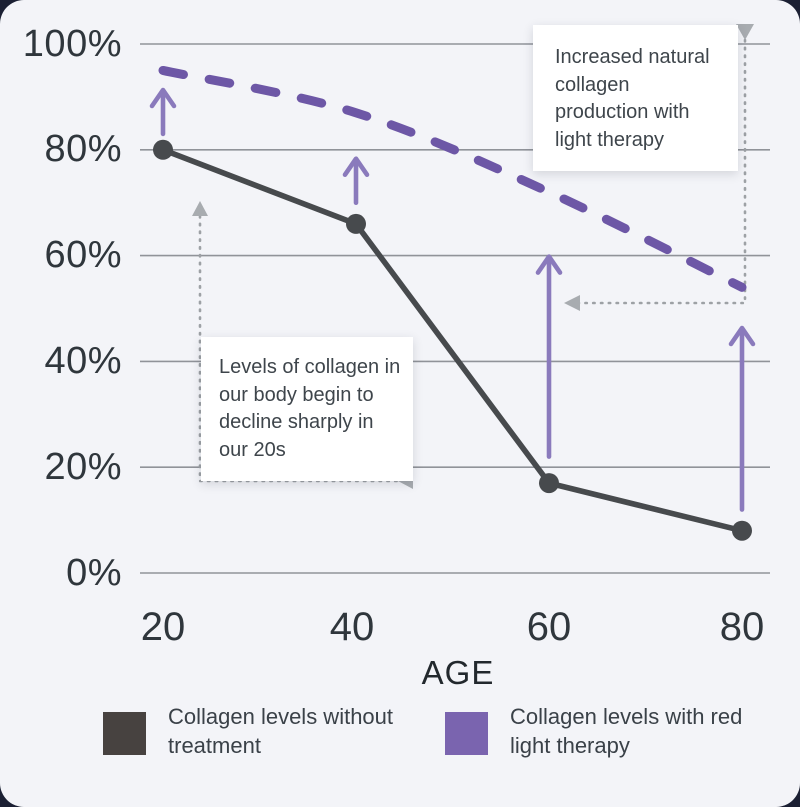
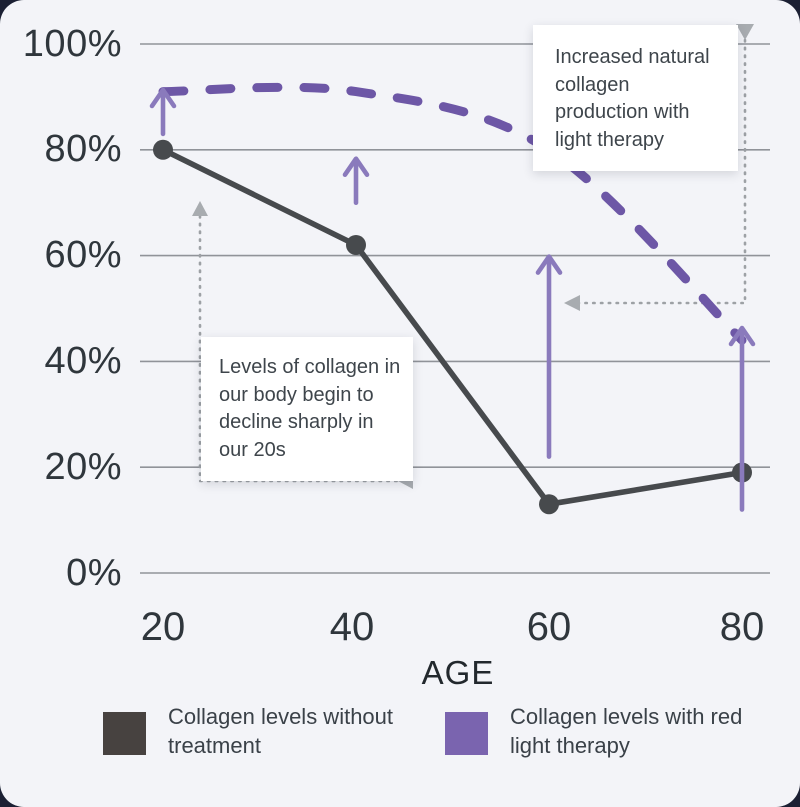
Collagen levels with red light therapy/20: 95% -> 91%
Collagen levels without treatment/40: 66% -> 62%
Collagen levels with red light therapy/40: 87% -> 91%
Collagen levels without treatment/60: 17% -> 13%
Collagen levels with red light therapy/60: 72% -> 80%
Collagen levels without treatment/80: 8% -> 19%
Collagen levels with red light therapy/80: 54% -> 44%
